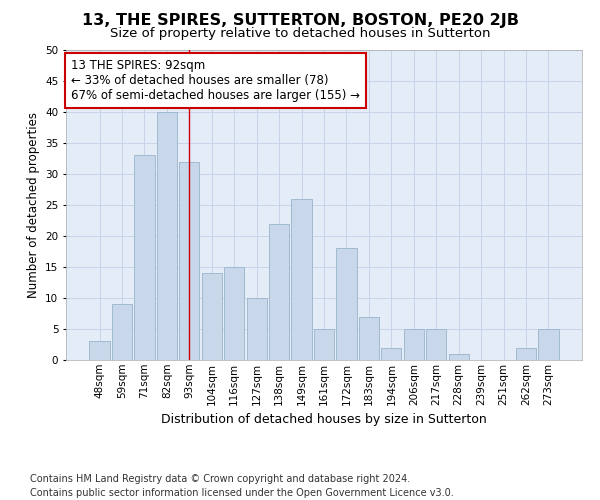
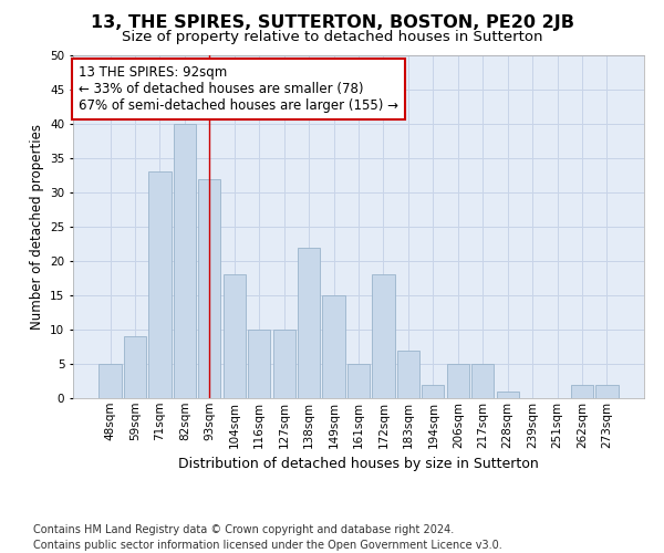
48sqm: 3 -> 5
104sqm: 14 -> 18
116sqm: 15 -> 10
149sqm: 26 -> 15
273sqm: 5 -> 2
